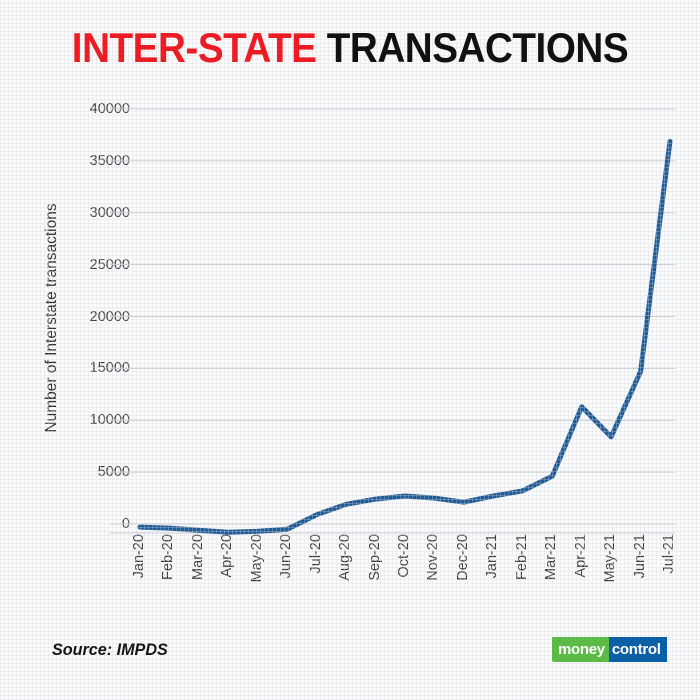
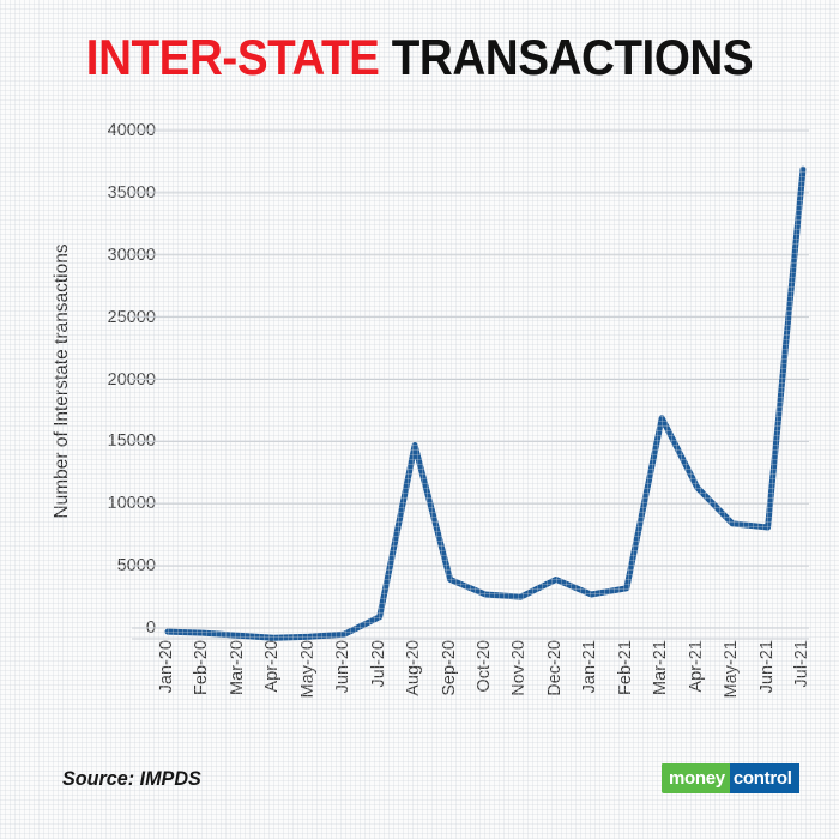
Aug-20: 1900 -> 14700
Sep-20: 2400 -> 3900
Dec-20: 2100 -> 3900
Mar-21: 4600 -> 16900
Jun-21: 14700 -> 8100
